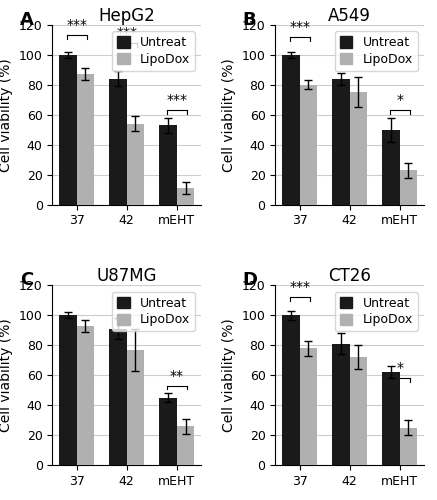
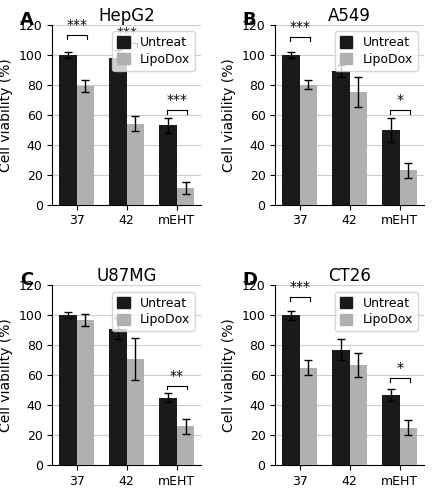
HepG2/LipoDox/37: 87 -> 79
HepG2/Untreat/42: 84 -> 98
A549/Untreat/42: 84 -> 89
U87MG/LipoDox/37: 93 -> 97
U87MG/LipoDox/42: 77 -> 71
CT26/LipoDox/37: 78 -> 65
CT26/Untreat/42: 81 -> 77
CT26/LipoDox/42: 72 -> 67
CT26/Untreat/mEHT: 62 -> 47
